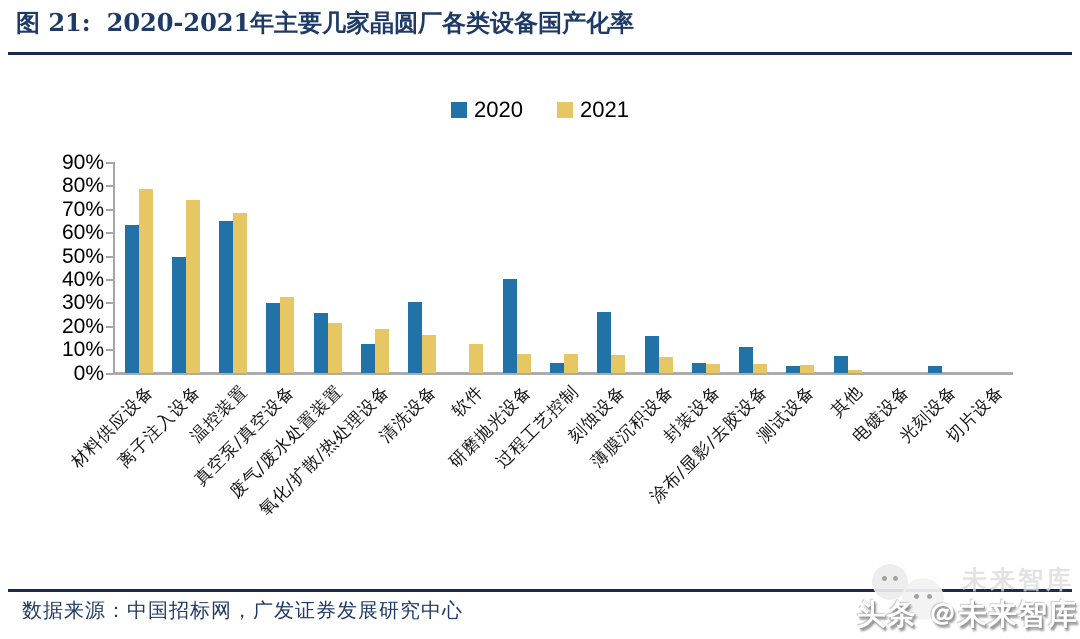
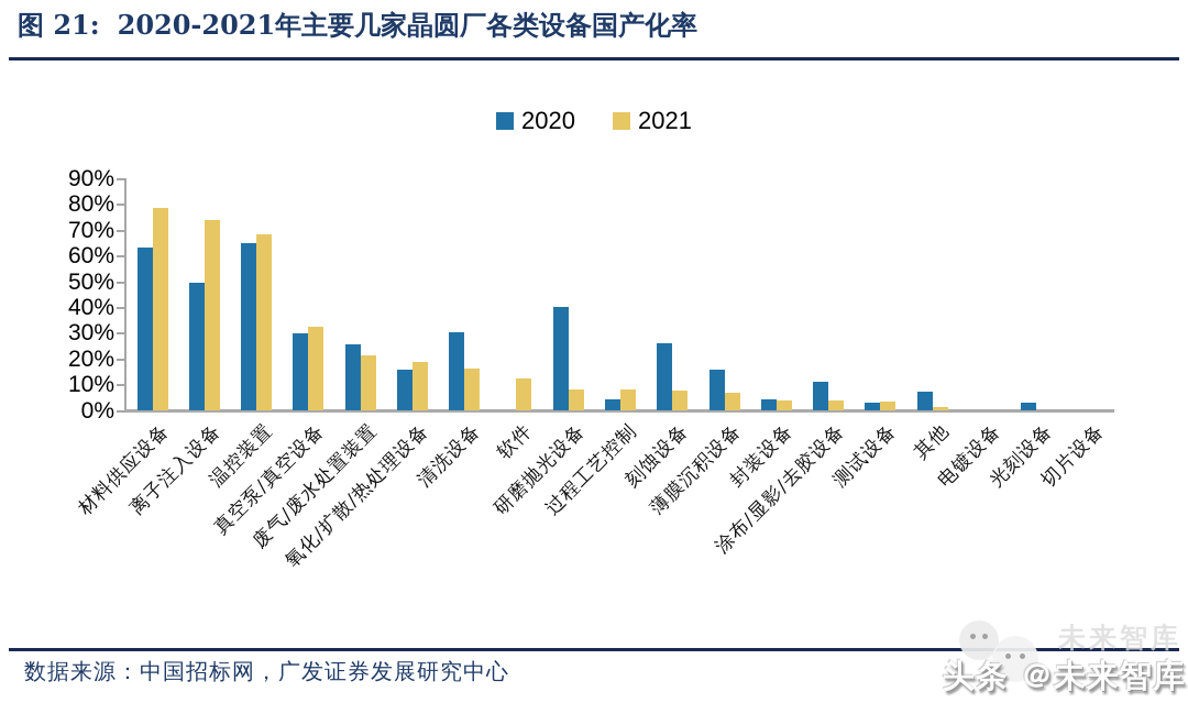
2020/氧化/扩散/热处理设备: 12% -> 16%
